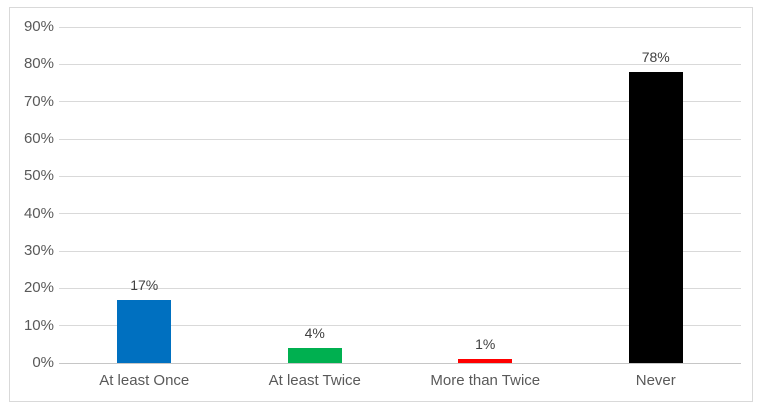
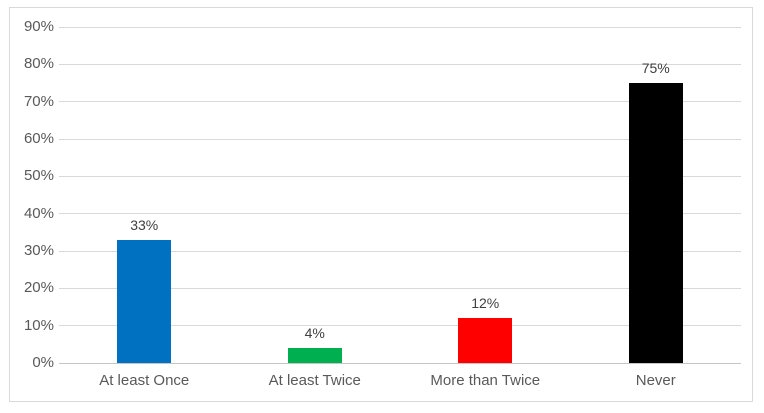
At least Once: 17% -> 33%
More than Twice: 1% -> 12%
Never: 78% -> 75%
